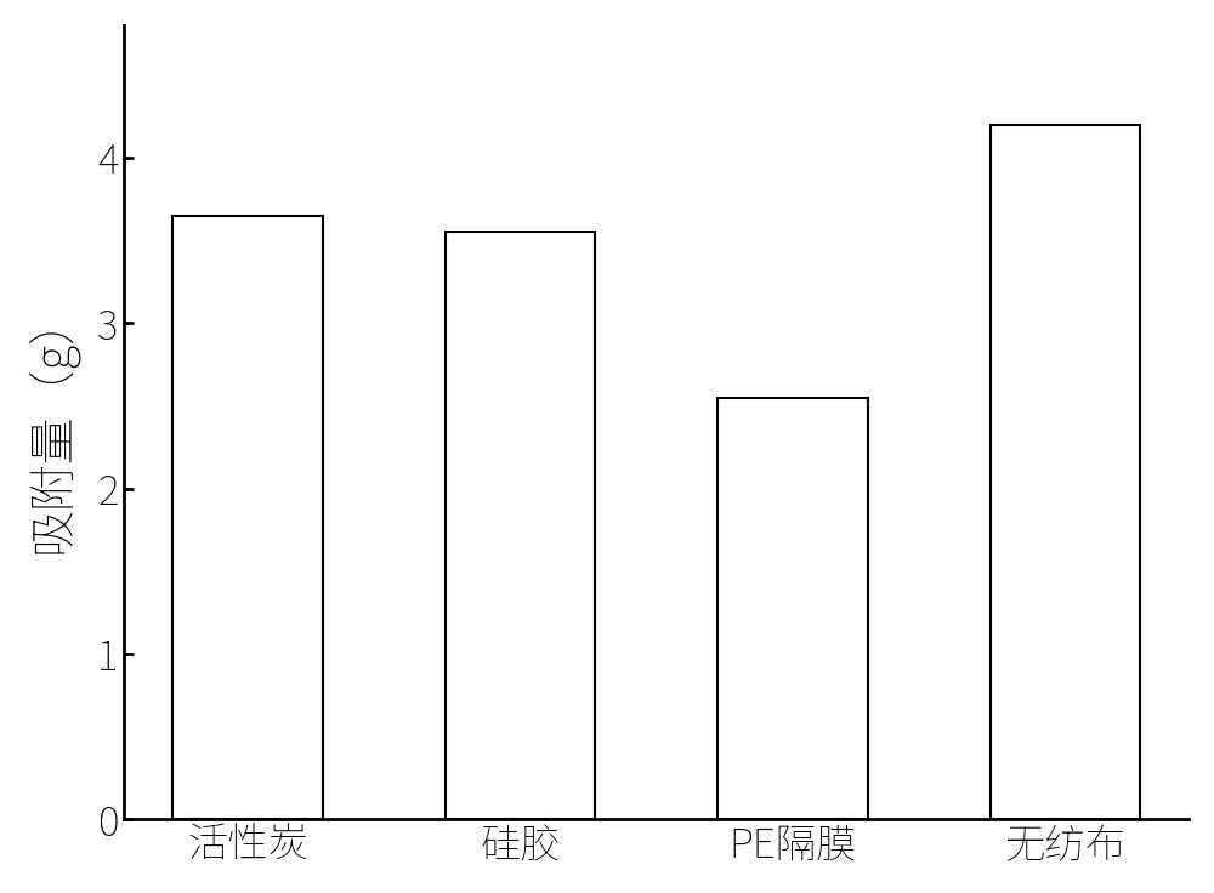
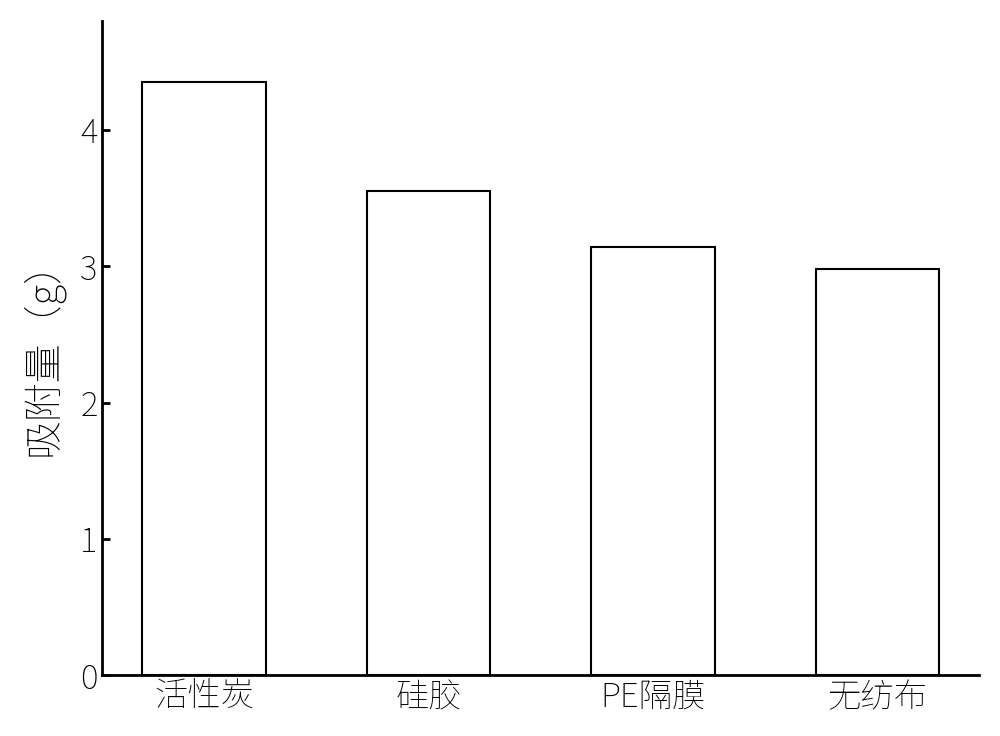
活性炭: 3.65 -> 4.35
PE隔膜: 2.55 -> 3.14
无纺布: 4.20 -> 2.98
